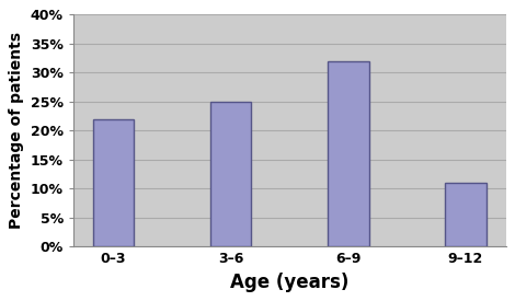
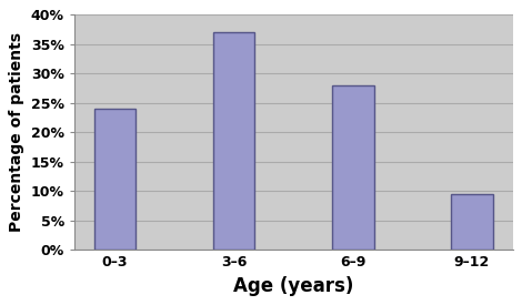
0–3: 22.0% -> 24.0%
3–6: 25.0% -> 37.0%
6–9: 32.0% -> 28.0%
9–12: 11.0% -> 9.5%
